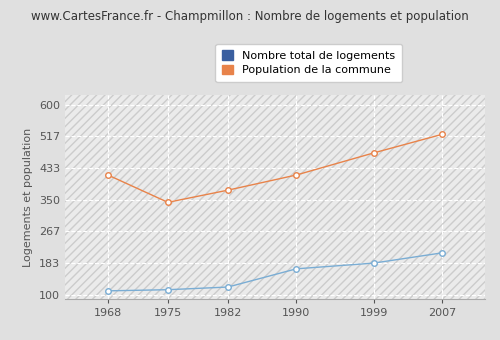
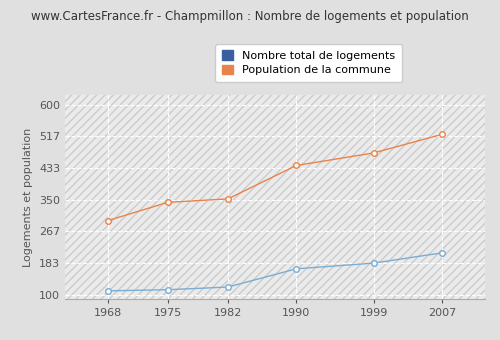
Population de la commune/1968: 415 -> 295
Population de la commune/1982: 375 -> 352
Population de la commune/1990: 415 -> 440
